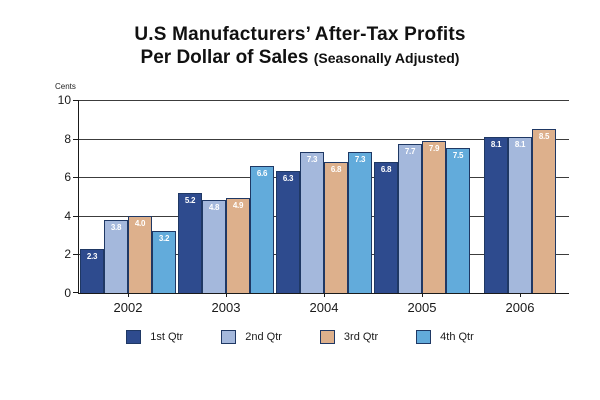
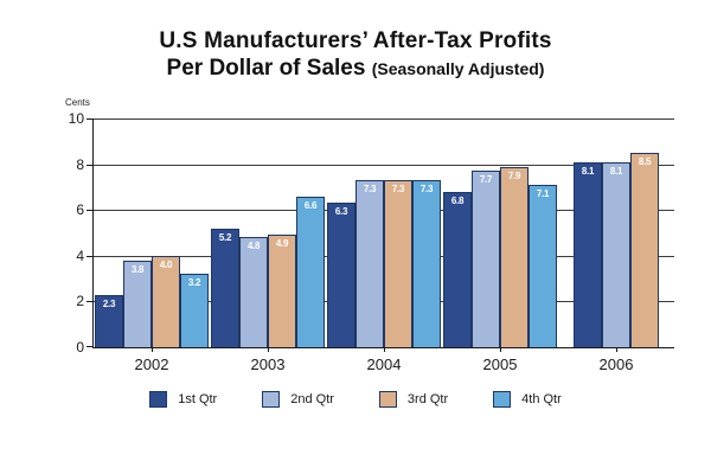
3rd Qtr/2004: 6.8 -> 7.3
4th Qtr/2005: 7.5 -> 7.1
